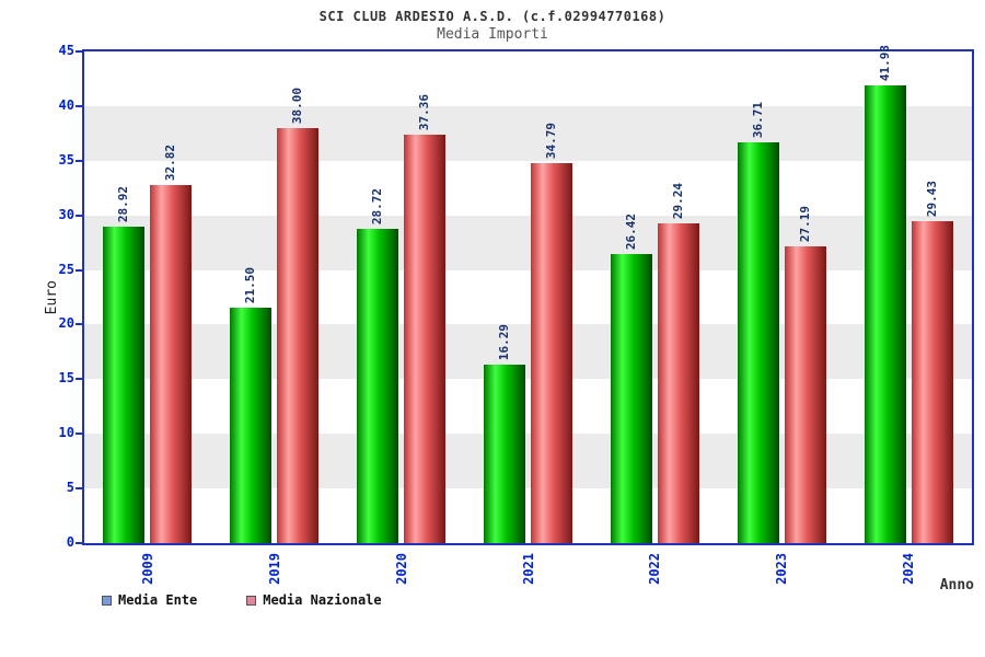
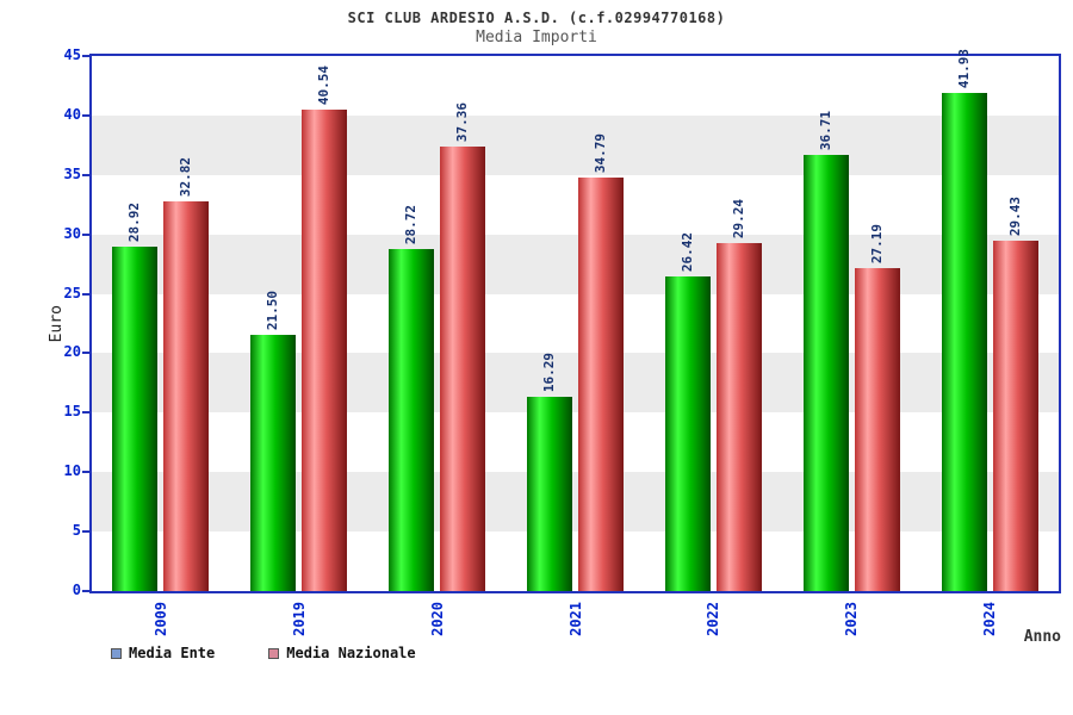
Media Nazionale/2019: 38.00 -> 40.54
